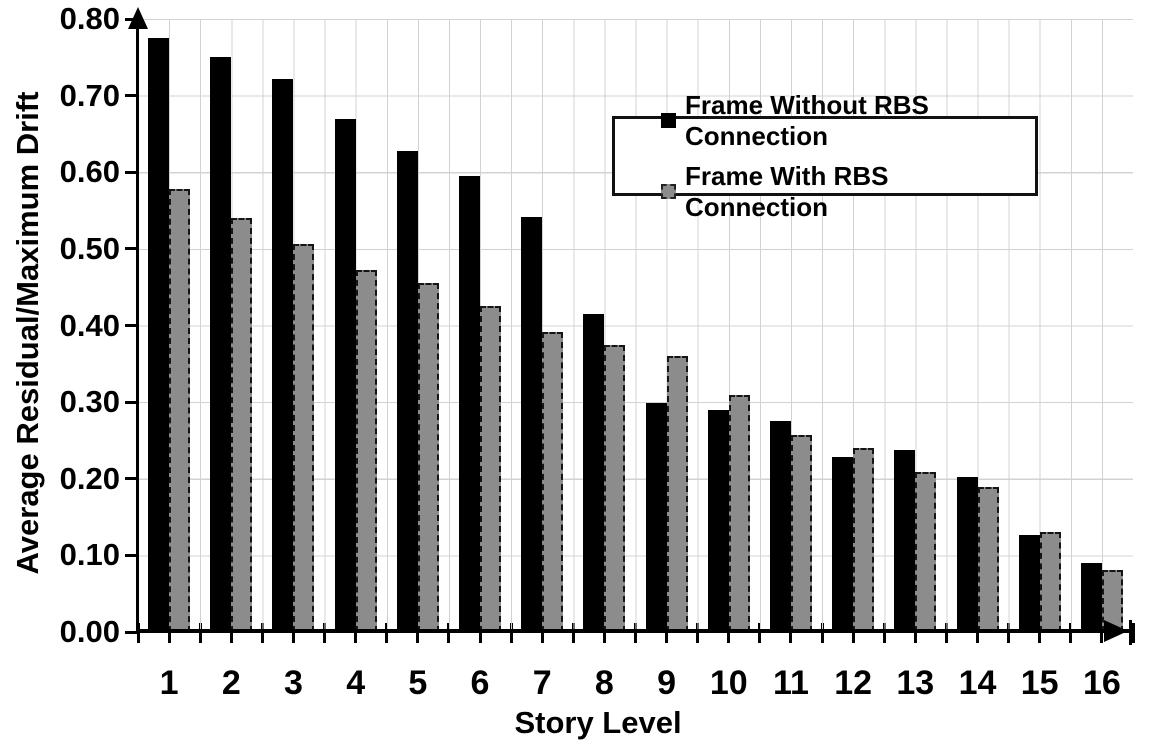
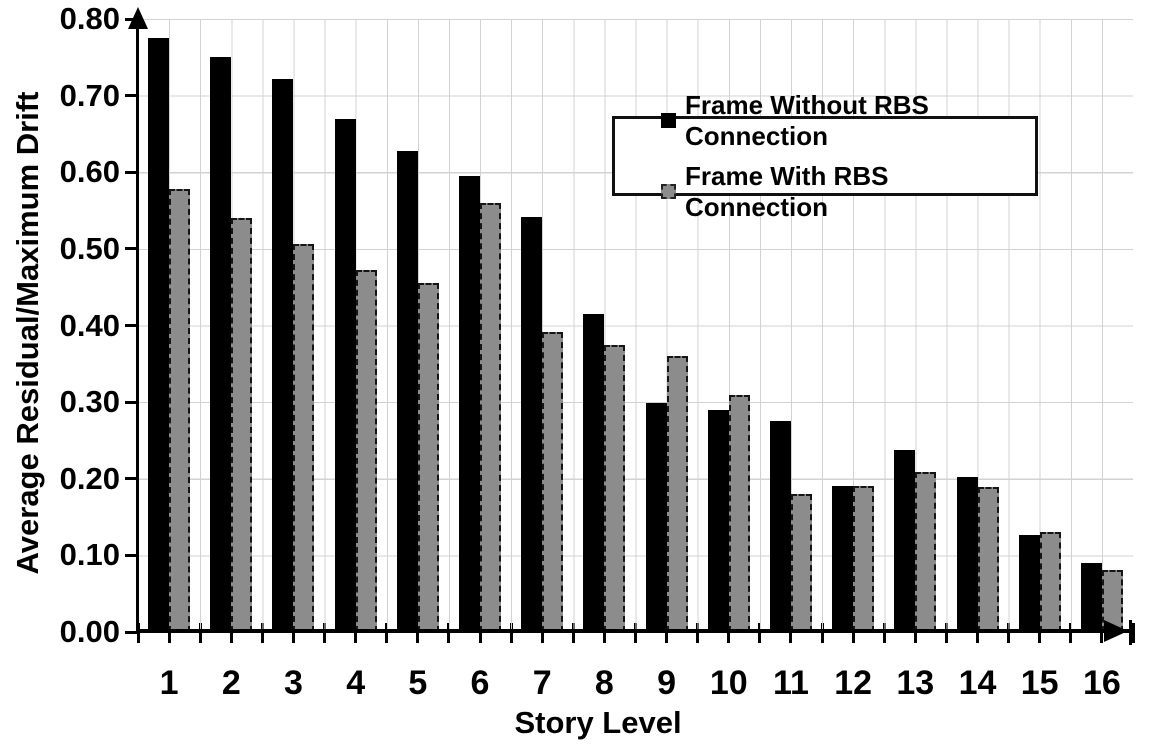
Frame With RBS Connection/6: 0.43 -> 0.56
Frame With RBS Connection/11: 0.26 -> 0.18
Frame Without RBS Connection/12: 0.23 -> 0.19
Frame With RBS Connection/12: 0.24 -> 0.19
